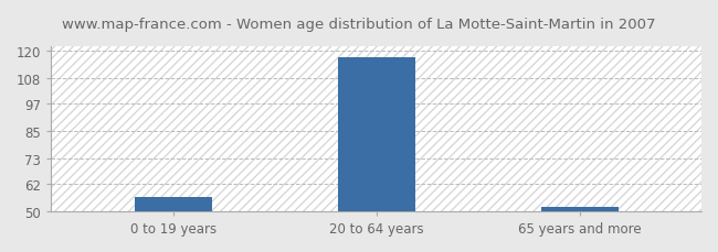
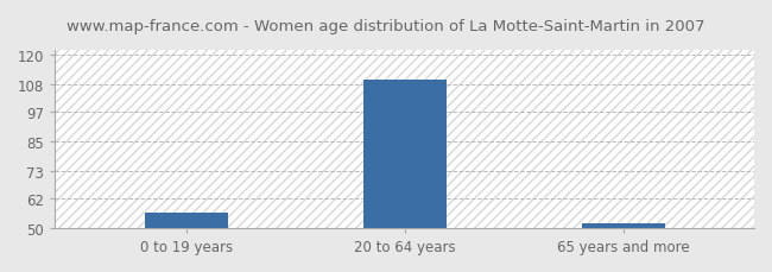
20 to 64 years: 117 -> 110
